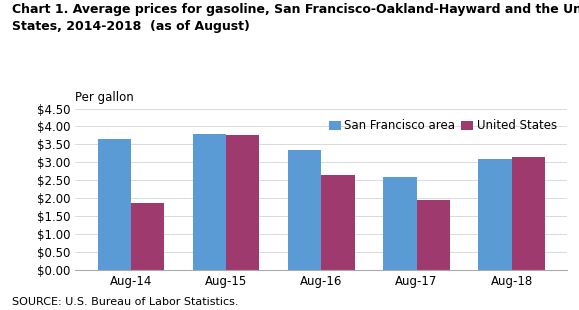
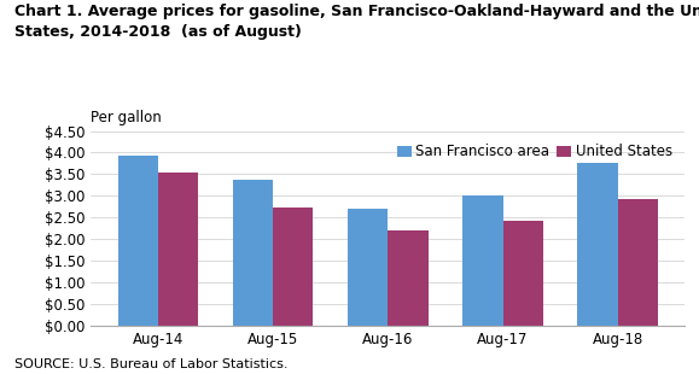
San Francisco area/Aug-14: $3.65 -> $3.94
United States/Aug-14: $1.85 -> $3.53
San Francisco area/Aug-15: $3.80 -> $3.37
United States/Aug-15: $3.75 -> $2.74
San Francisco area/Aug-16: $3.35 -> $2.69
United States/Aug-16: $2.65 -> $2.19
San Francisco area/Aug-17: $2.60 -> $3.01
United States/Aug-17: $1.95 -> $2.42
San Francisco area/Aug-18: $3.10 -> $3.77
United States/Aug-18: $3.15 -> $2.93
